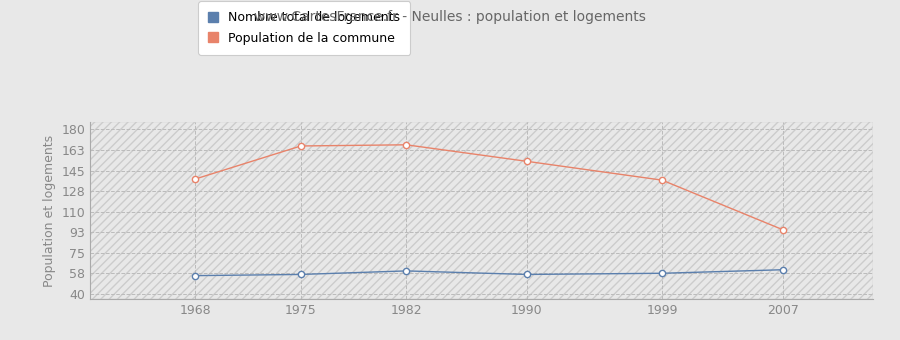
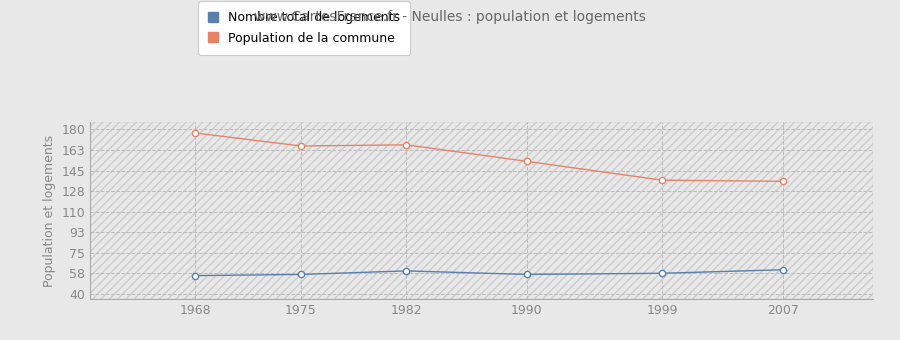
Population de la commune/1968: 138 -> 177
Population de la commune/2007: 95 -> 136
